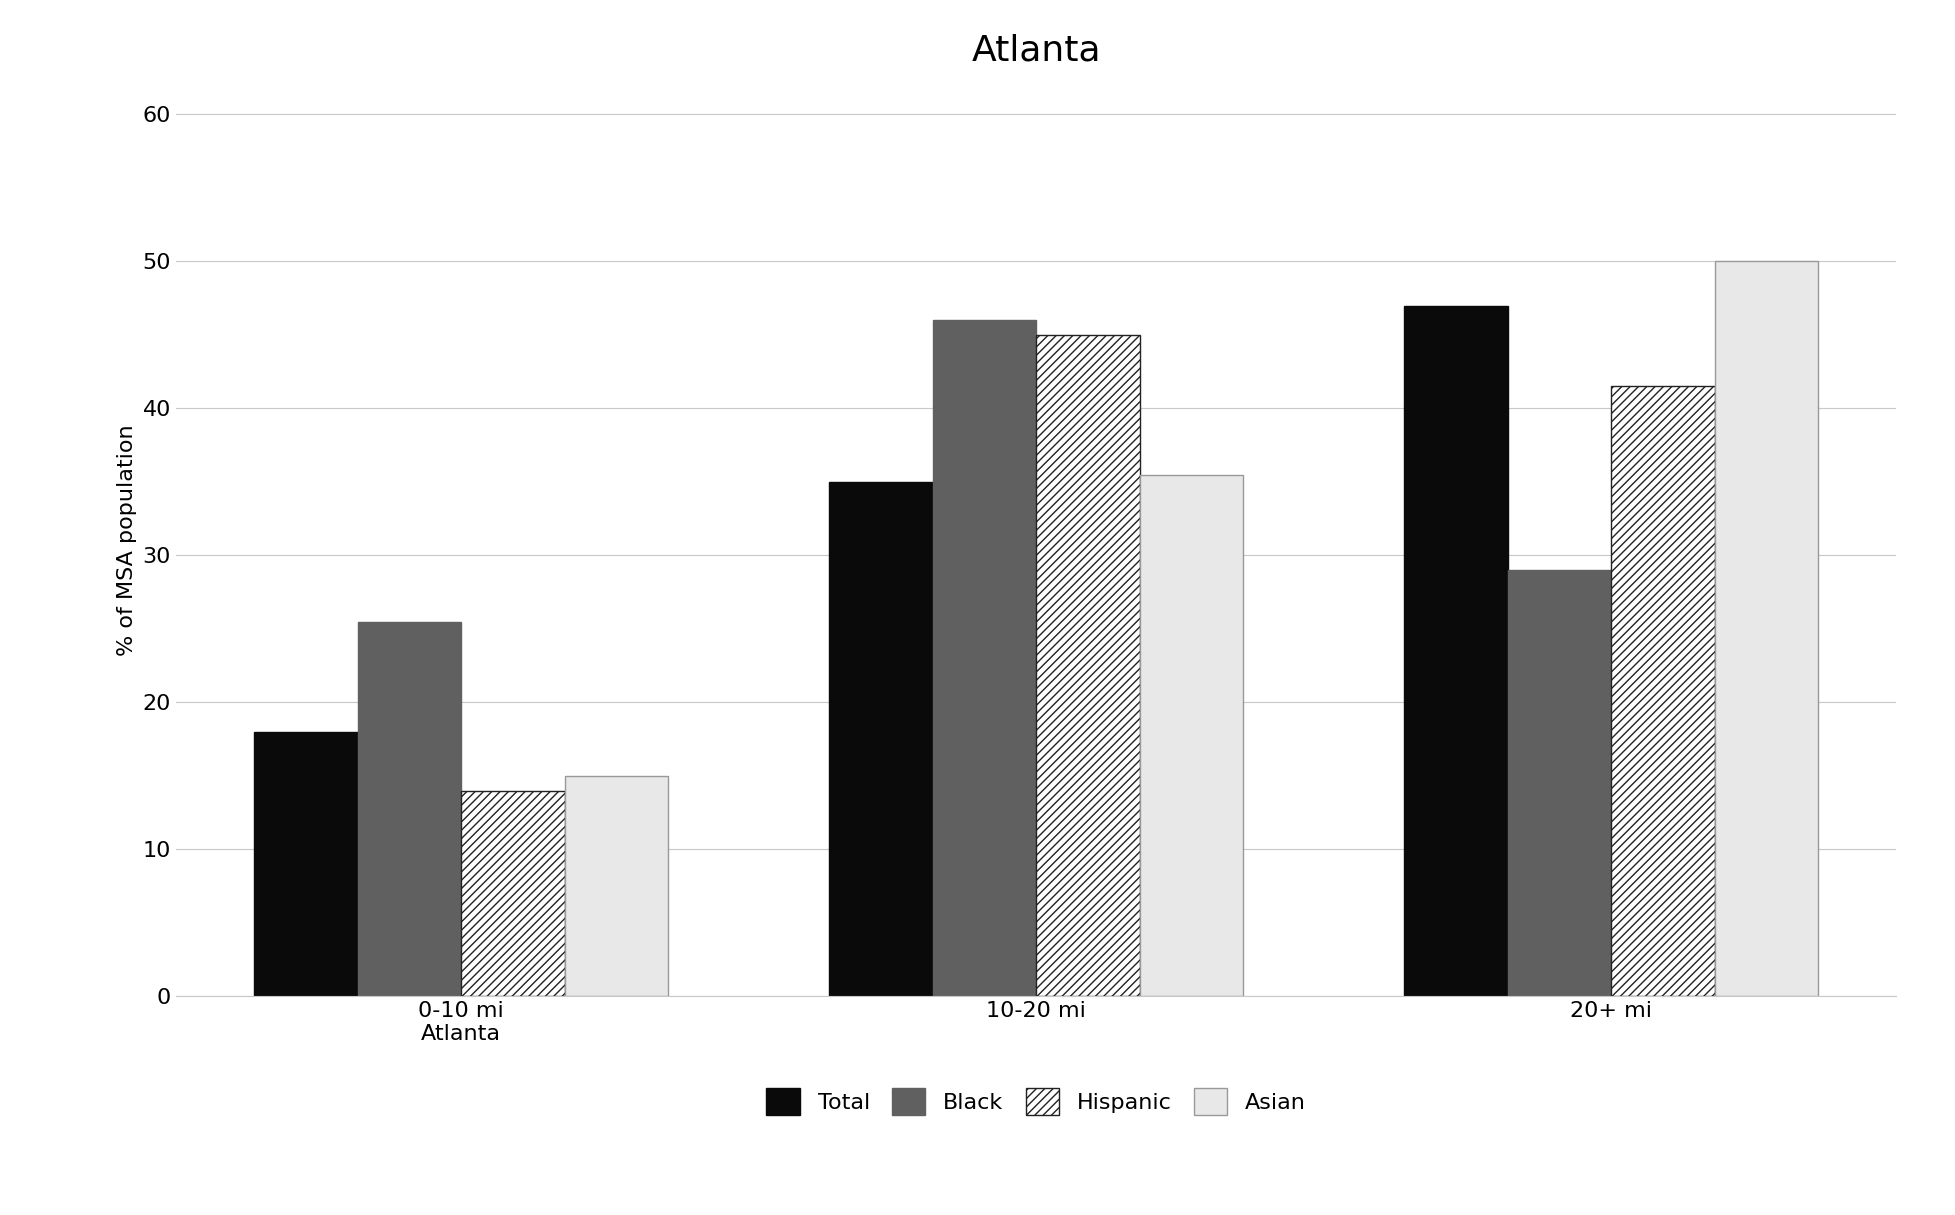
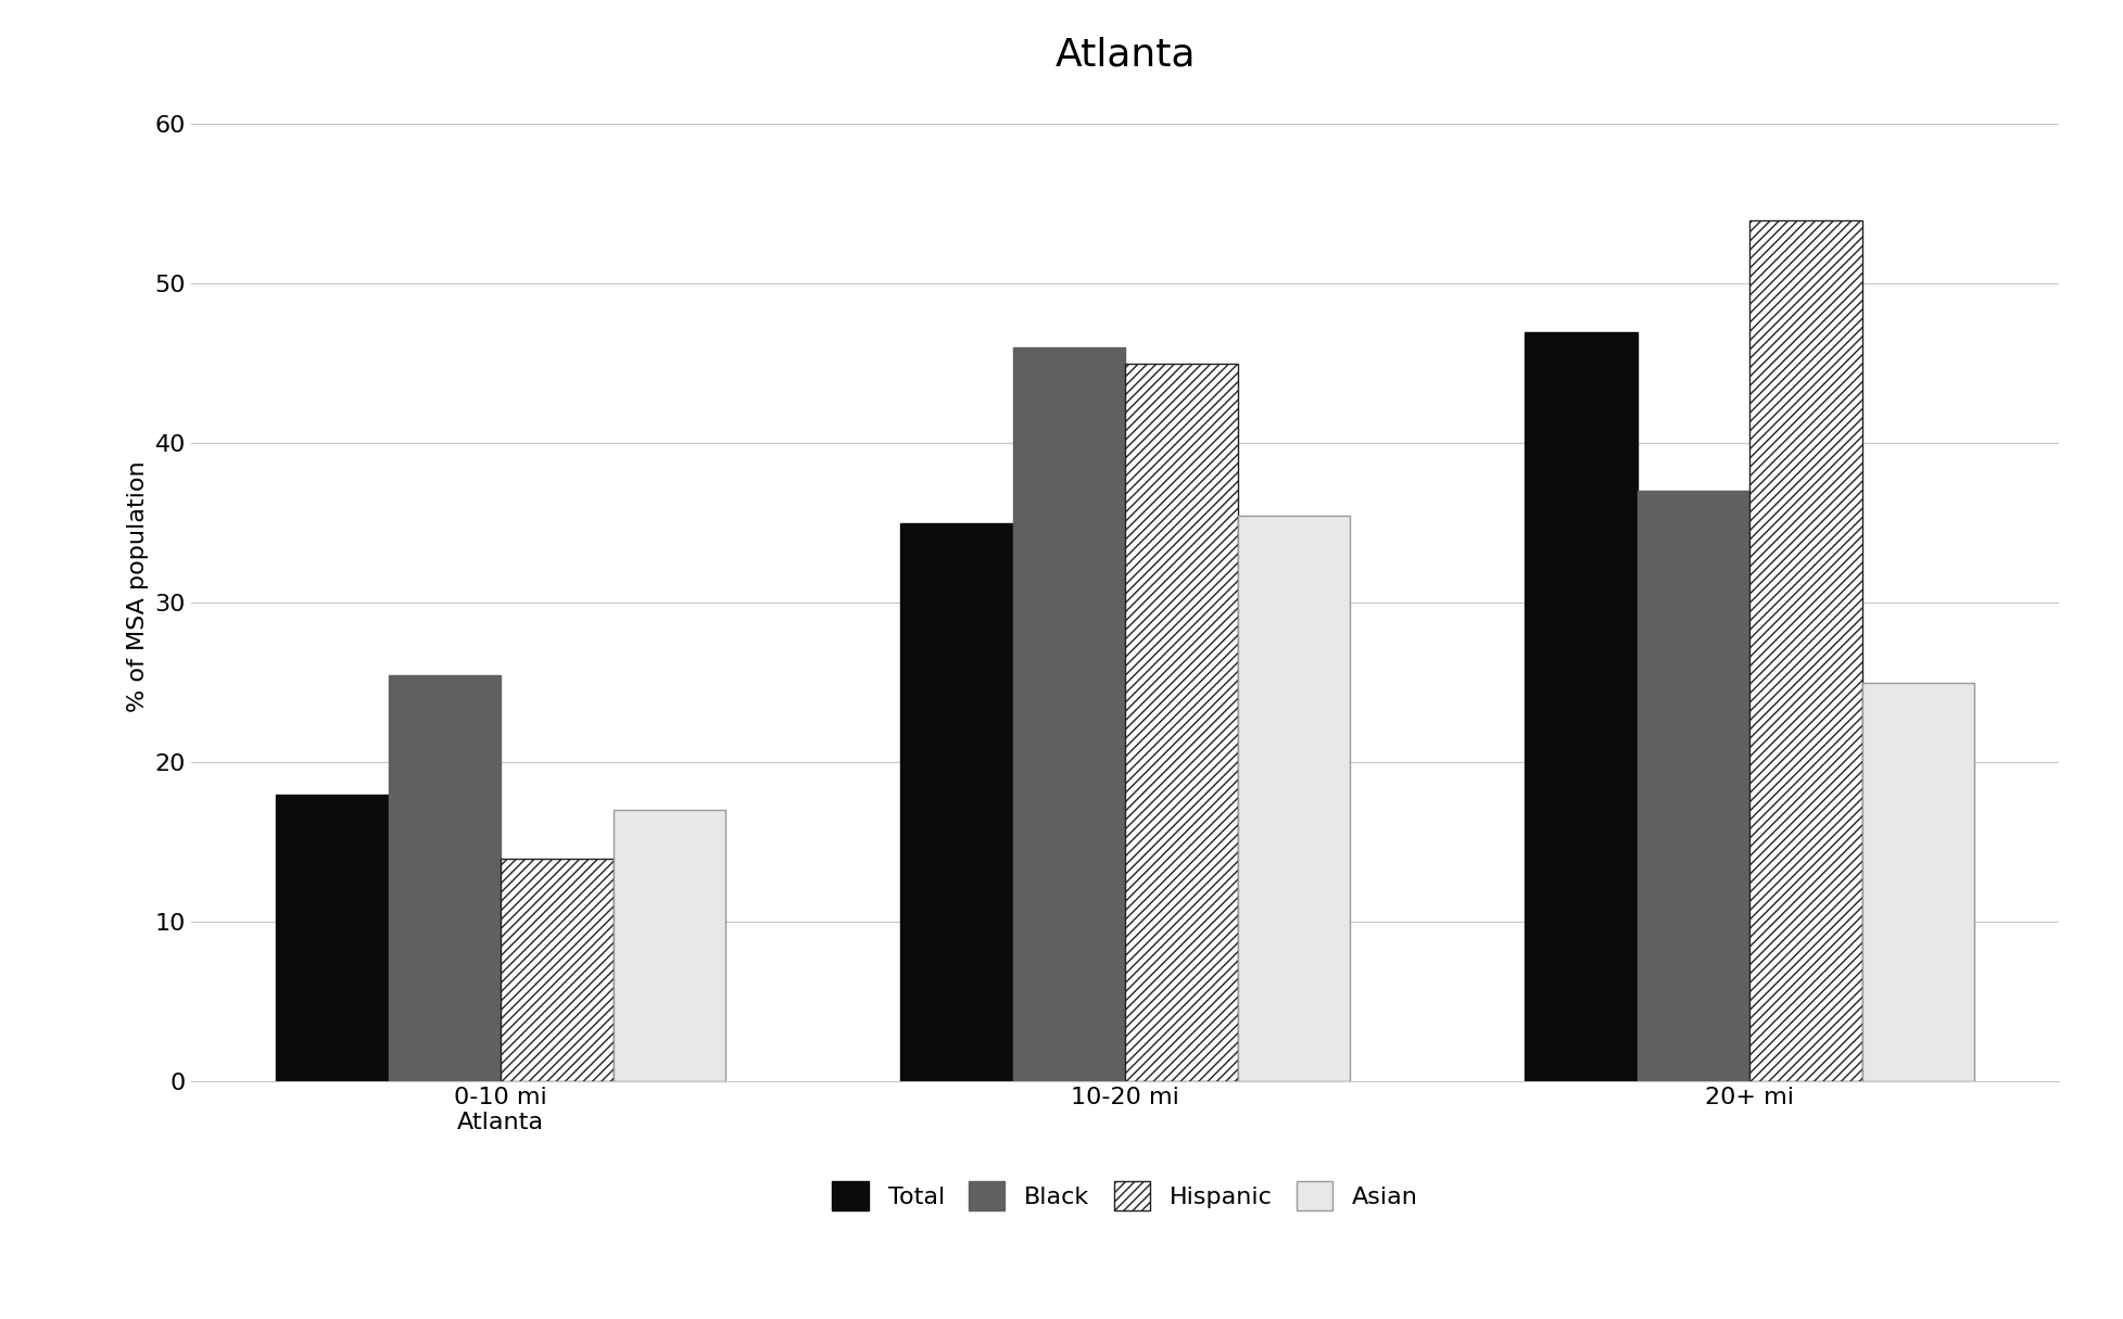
Asian/0-10 mi Atlanta: 15.0 -> 17.0
Black/20+ mi: 29.0 -> 37.0
Hispanic/20+ mi: 41.5 -> 54.0
Asian/20+ mi: 50.0 -> 25.0
